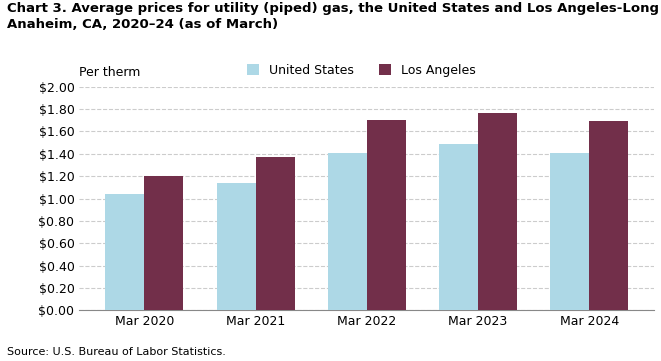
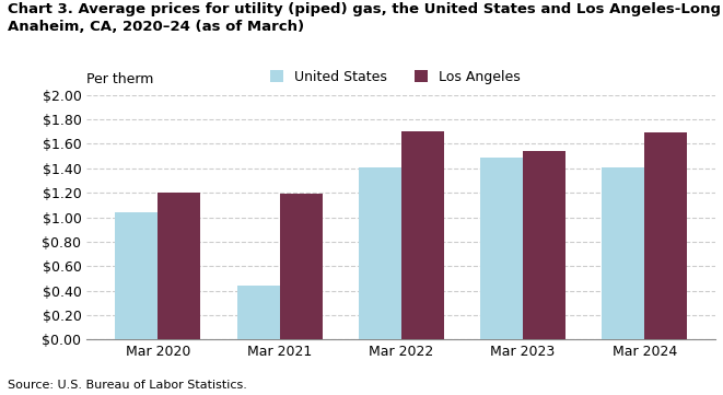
United States/Mar 2021: $1.14 -> $0.44
Los Angeles/Mar 2021: $1.37 -> $1.19
Los Angeles/Mar 2023: $1.76 -> $1.54
